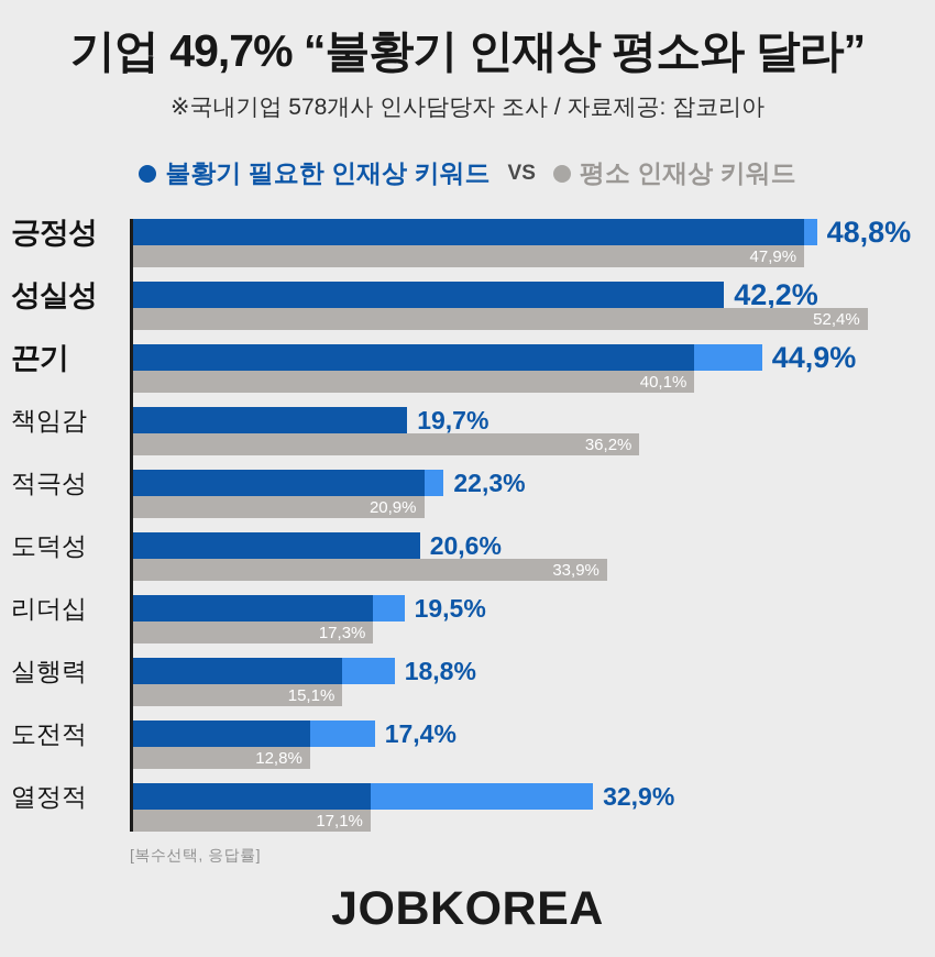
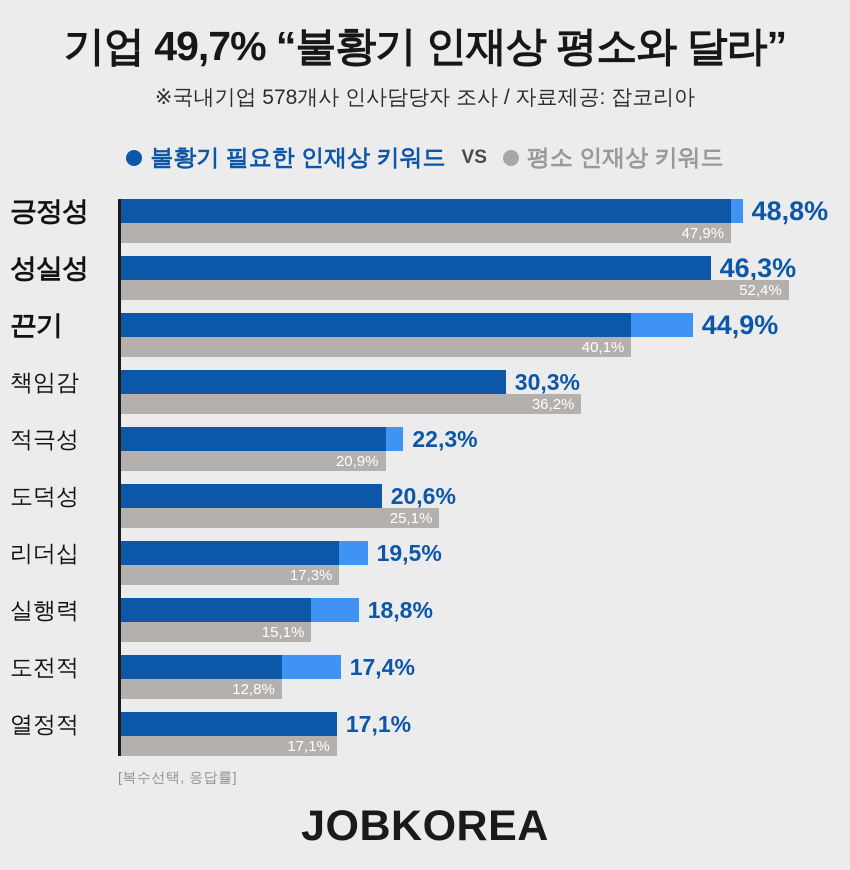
불황기 필요한 인재상 키워드/성실성: 42,2% -> 46,3%
불황기 필요한 인재상 키워드/책임감: 19,7% -> 30,3%
평소 인재상 키워드/도덕성: 33,9% -> 25,1%
불황기 필요한 인재상 키워드/열정적: 32,9% -> 17,1%
